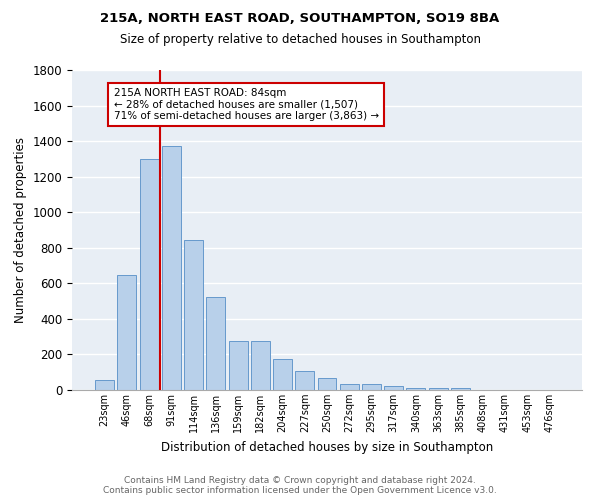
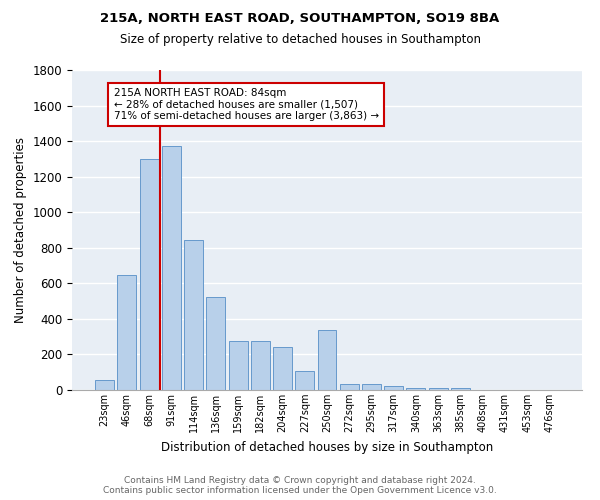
204sqm: 180 -> 240
250sqm: 60 -> 340
